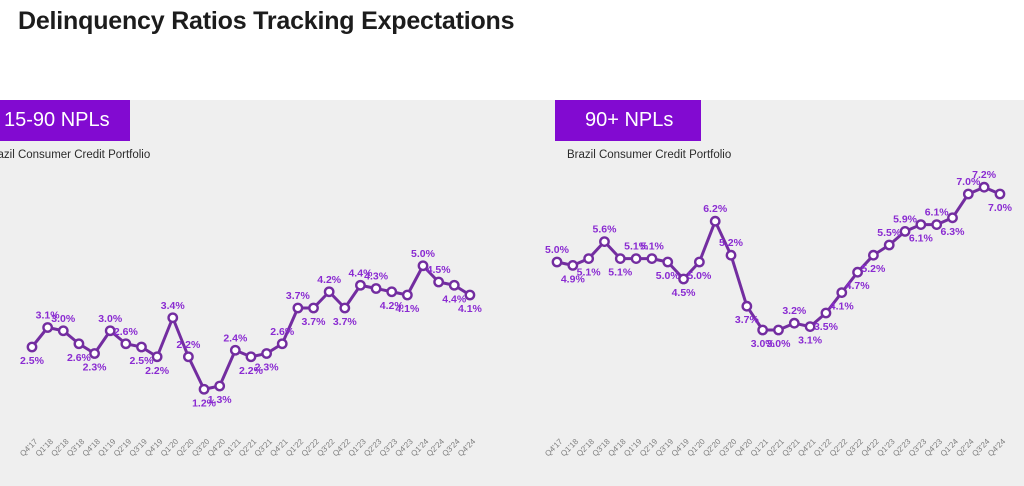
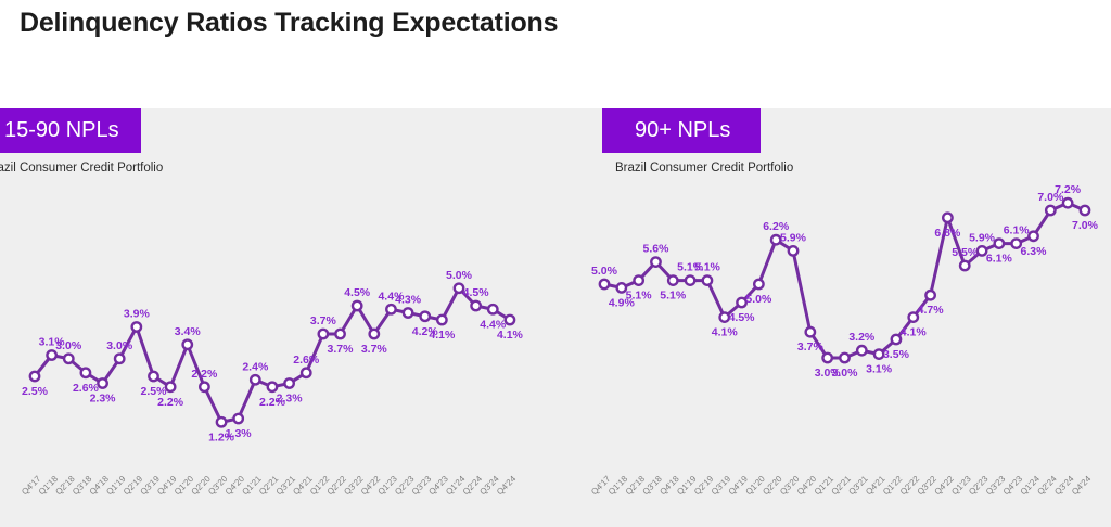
15-90 NPLs/Q2'19: 2.6% -> 3.9%
15-90 NPLs/Q3'22: 4.2% -> 4.5%
90+ NPLs/Q3'19: 5.0% -> 4.1%
90+ NPLs/Q3'20: 5.2% -> 5.9%
90+ NPLs/Q4'22: 5.2% -> 6.8%
